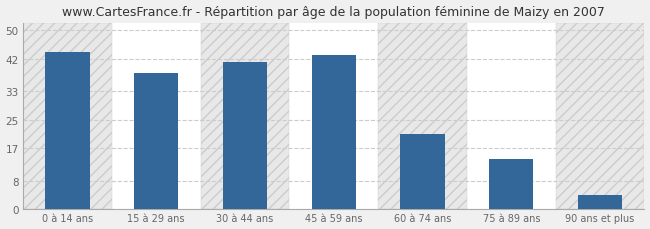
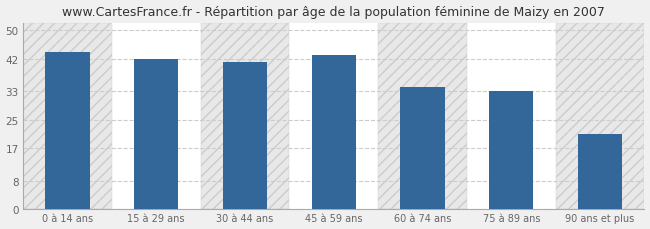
15 à 29 ans: 38 -> 42
60 à 74 ans: 21 -> 34
75 à 89 ans: 14 -> 33
90 ans et plus: 4 -> 21
